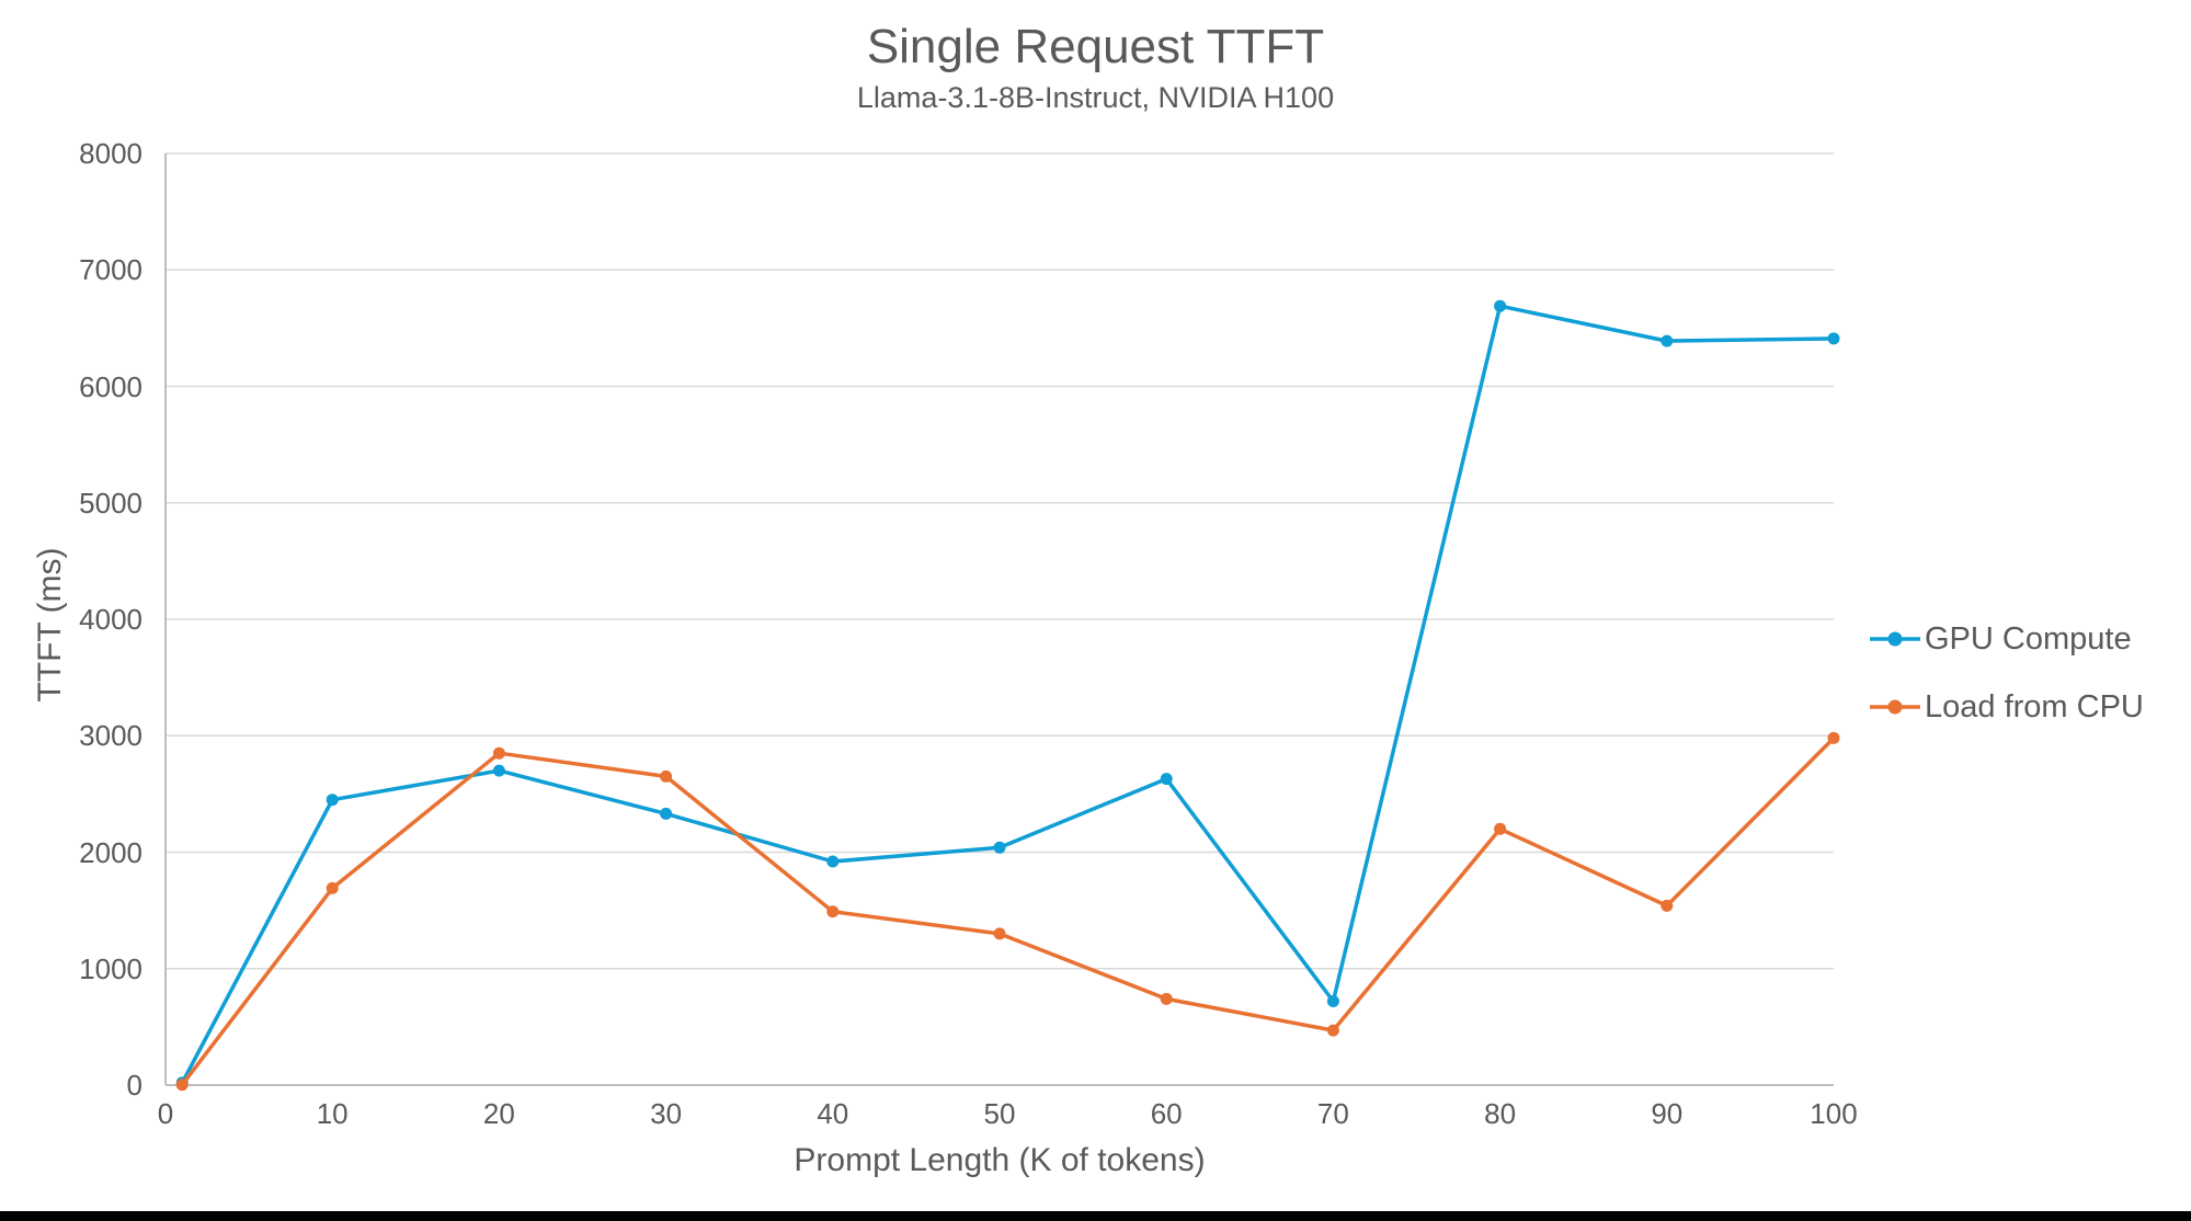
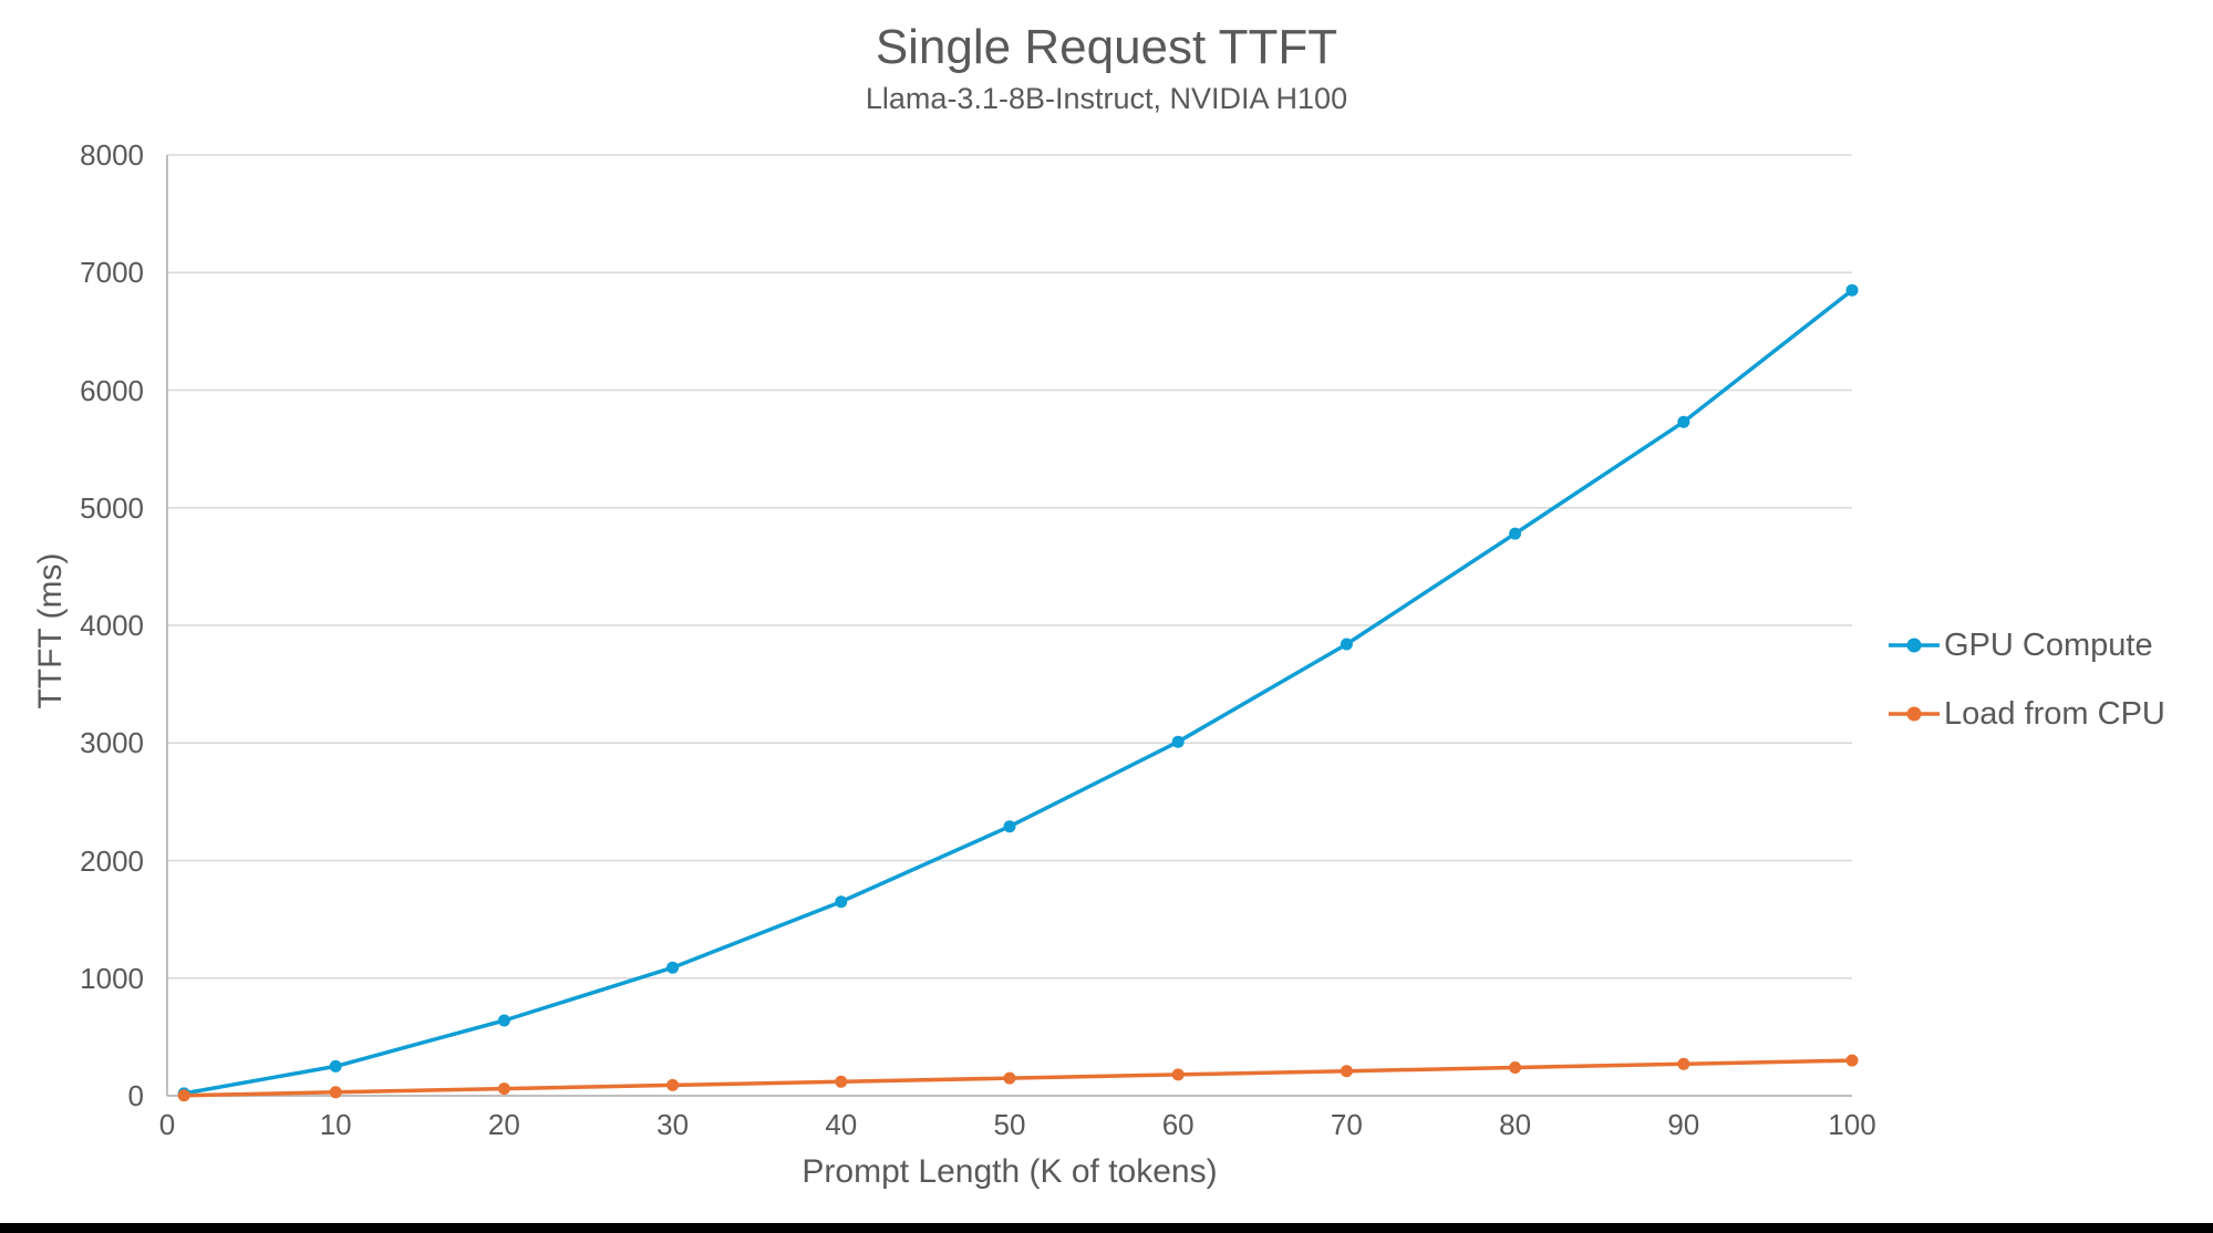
GPU Compute/10: 2450 -> 250
Load from CPU/10: 1690 -> 30
GPU Compute/20: 2700 -> 640
Load from CPU/20: 2850 -> 60
GPU Compute/30: 2330 -> 1090
Load from CPU/30: 2650 -> 90
GPU Compute/40: 1920 -> 1650
Load from CPU/40: 1490 -> 120
GPU Compute/50: 2040 -> 2290
Load from CPU/50: 1300 -> 150
GPU Compute/60: 2630 -> 3010
Load from CPU/60: 740 -> 180
GPU Compute/70: 720 -> 3840
Load from CPU/70: 470 -> 210
GPU Compute/80: 6690 -> 4780
Load from CPU/80: 2200 -> 240
GPU Compute/90: 6390 -> 5730
Load from CPU/90: 1540 -> 270
GPU Compute/100: 6410 -> 6850
Load from CPU/100: 2980 -> 300
